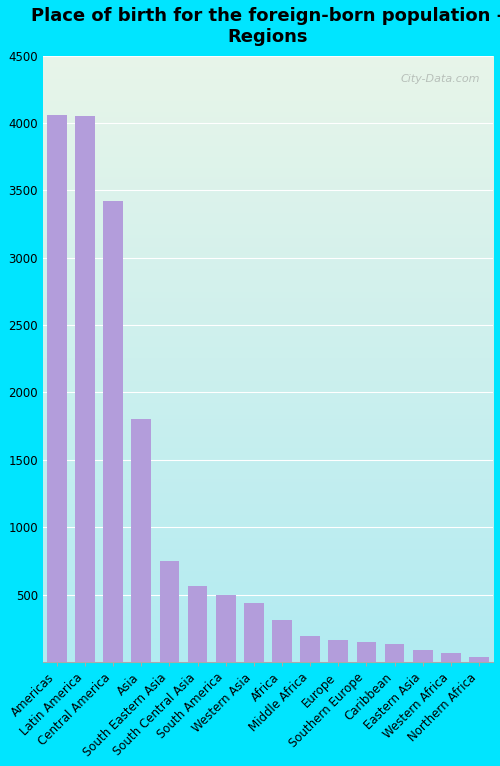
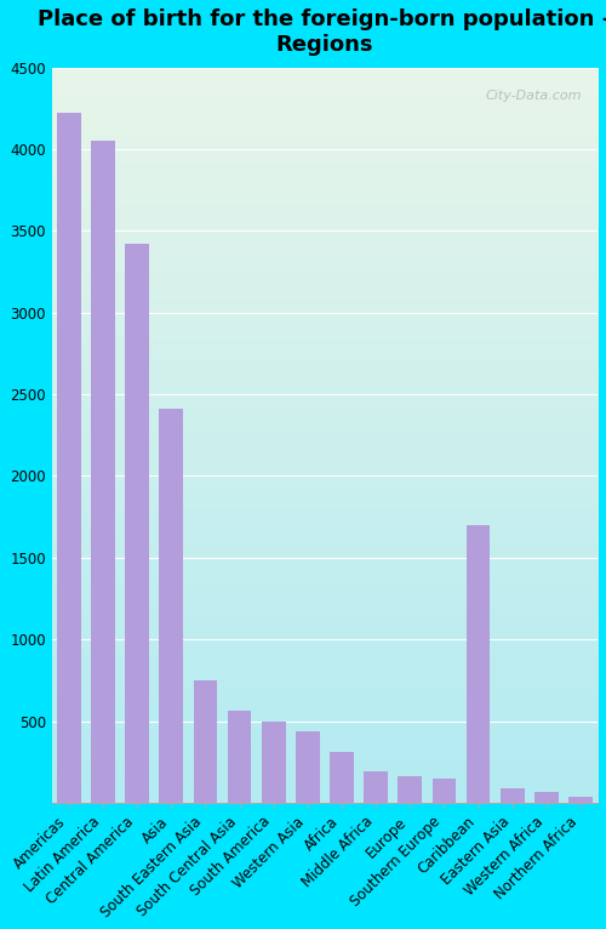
Americas: 4060 -> 4220
Asia: 1800 -> 2410
Caribbean: 130 -> 1700
